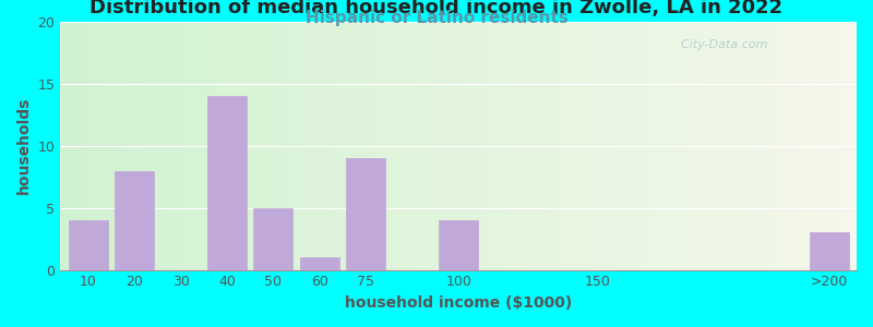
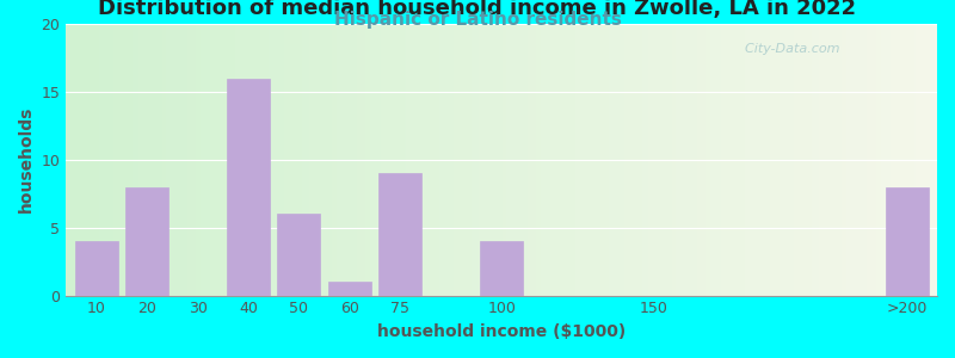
40: 14 -> 16
50: 5 -> 6
>200: 3 -> 8
